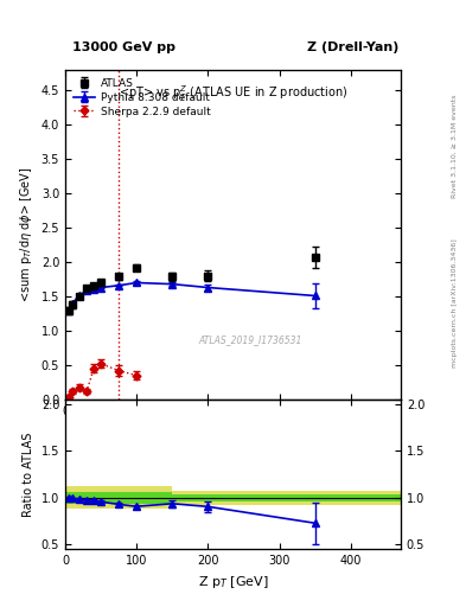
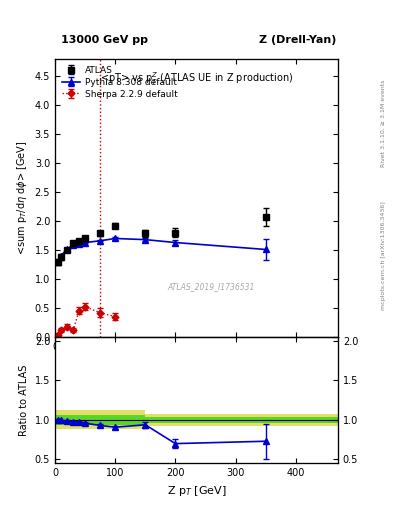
200: 0.91 -> 0.70
